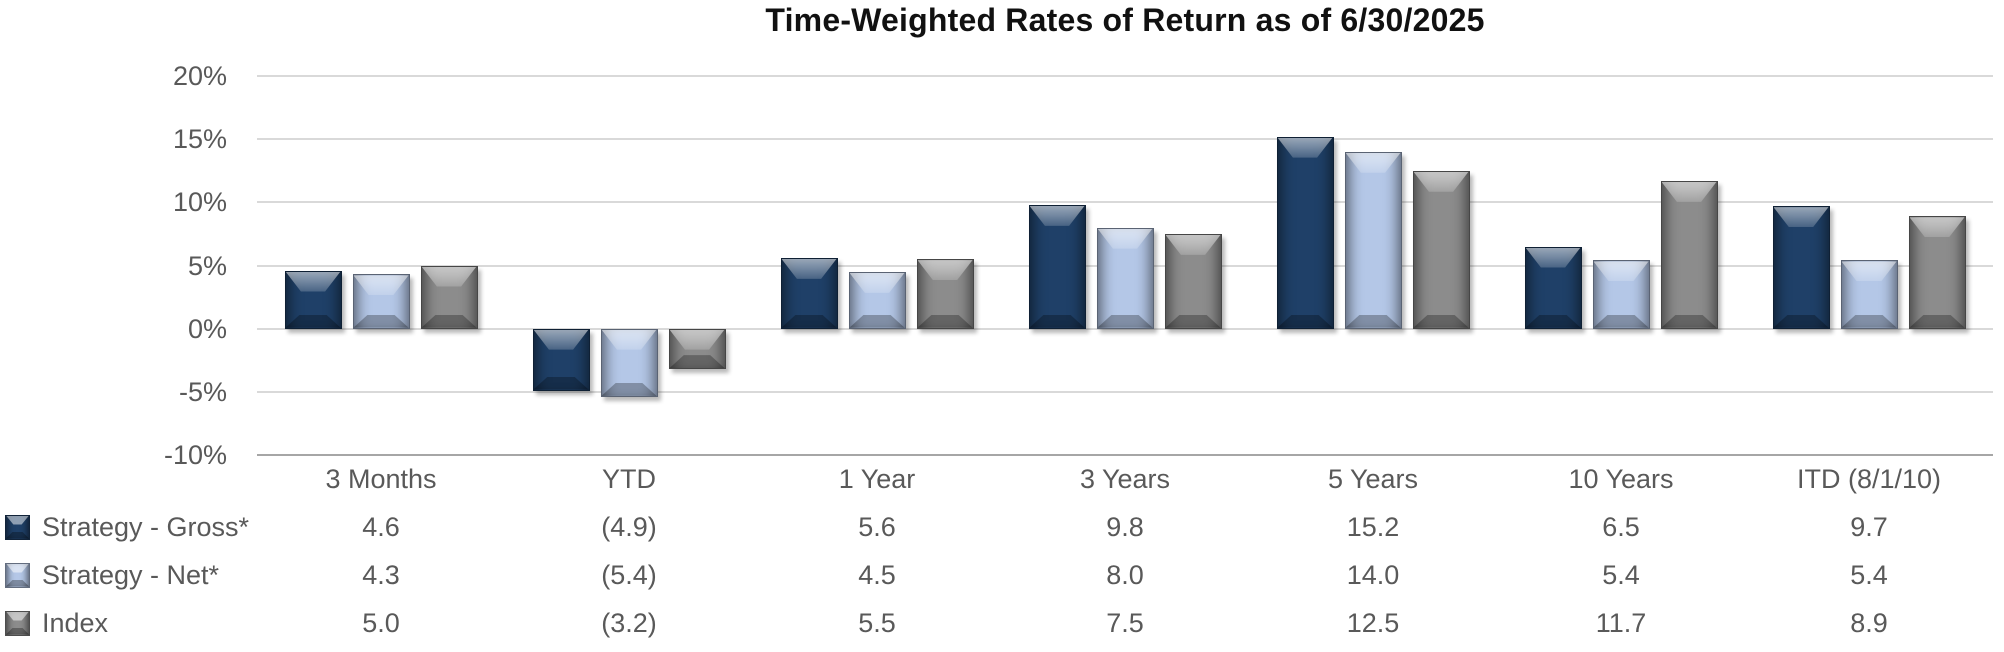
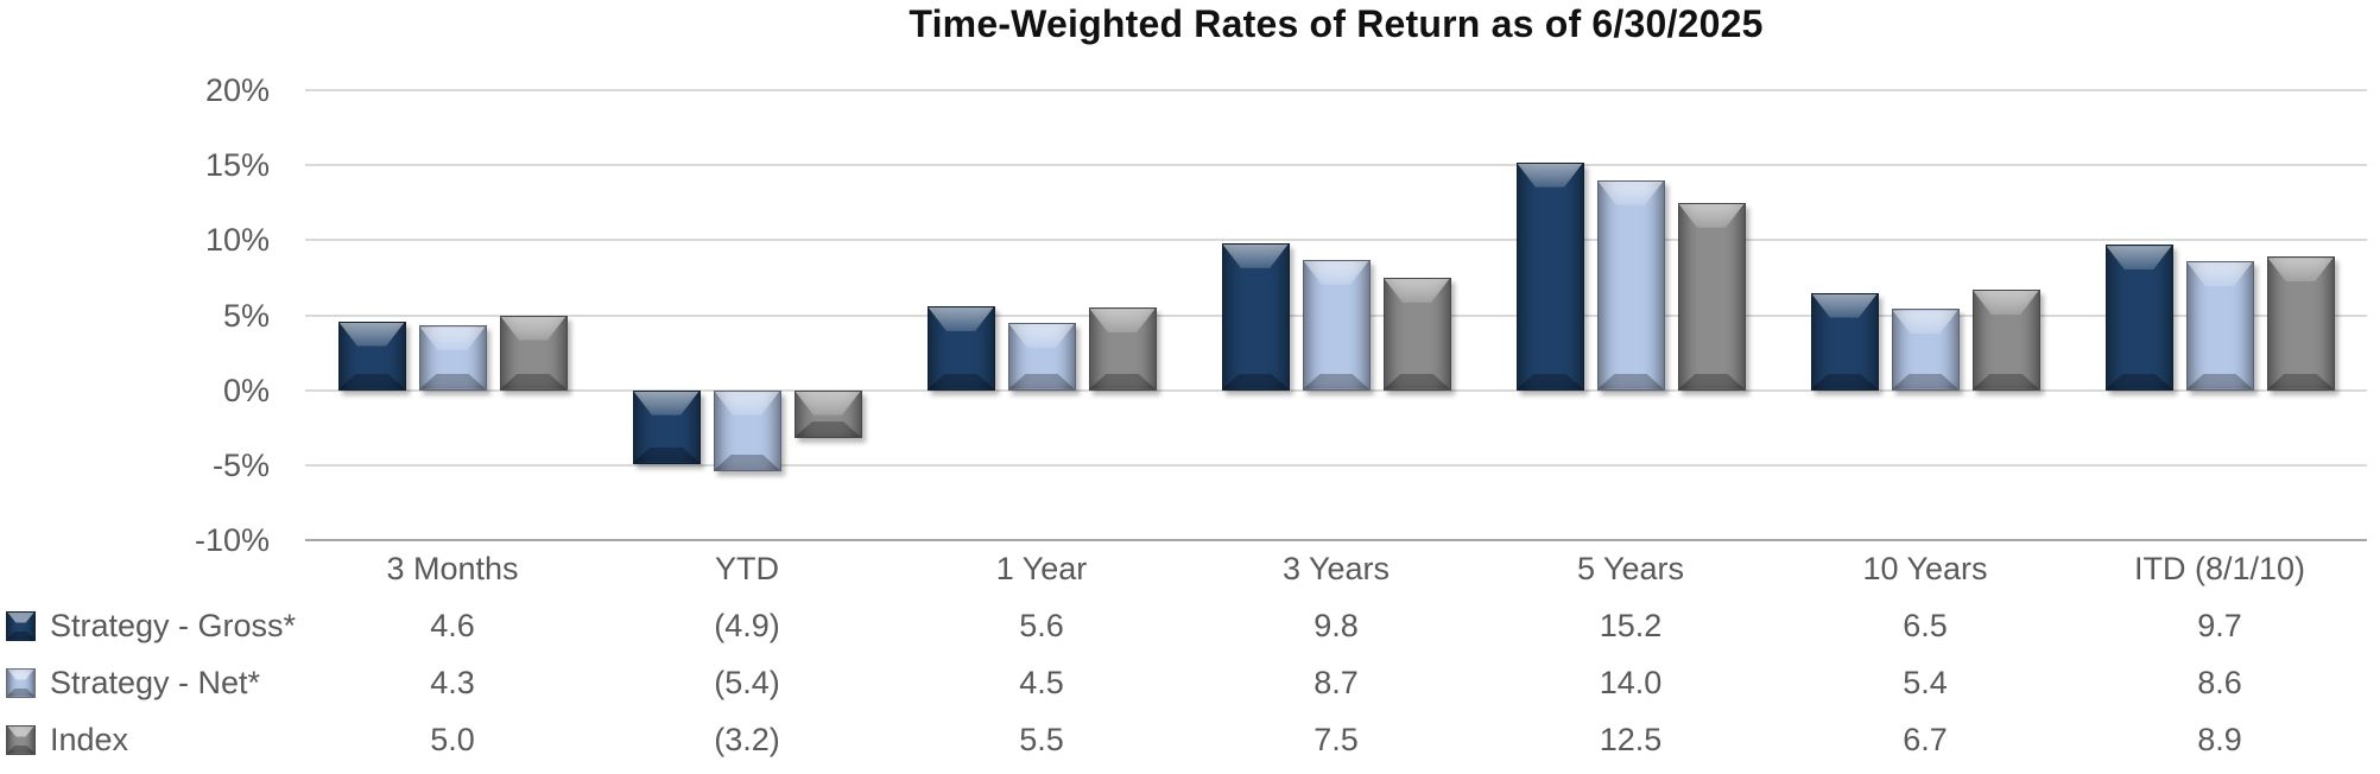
Strategy - Net*/3 Years: 8.0 -> 8.7
Index/10 Years: 11.7 -> 6.7
Strategy - Net*/ITD (8/1/10): 5.4 -> 8.6
